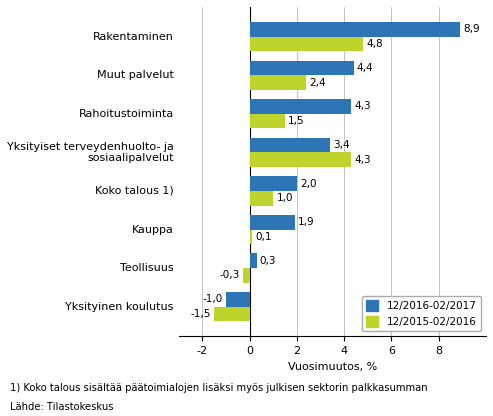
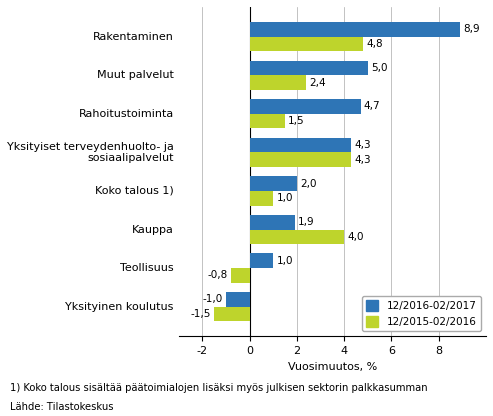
12/2016-02/2017/Muut palvelut: 4,4 -> 5,0
12/2016-02/2017/Rahoitustoiminta: 4,3 -> 4,7
12/2016-02/2017/Yksityiset terveydenhuolto- ja sosiaalipalvelut: 3,4 -> 4,3
12/2015-02/2016/Kauppa: 0,1 -> 4,0
12/2016-02/2017/Teollisuus: 0,3 -> 1,0
12/2015-02/2016/Teollisuus: -0,3 -> -0,8
